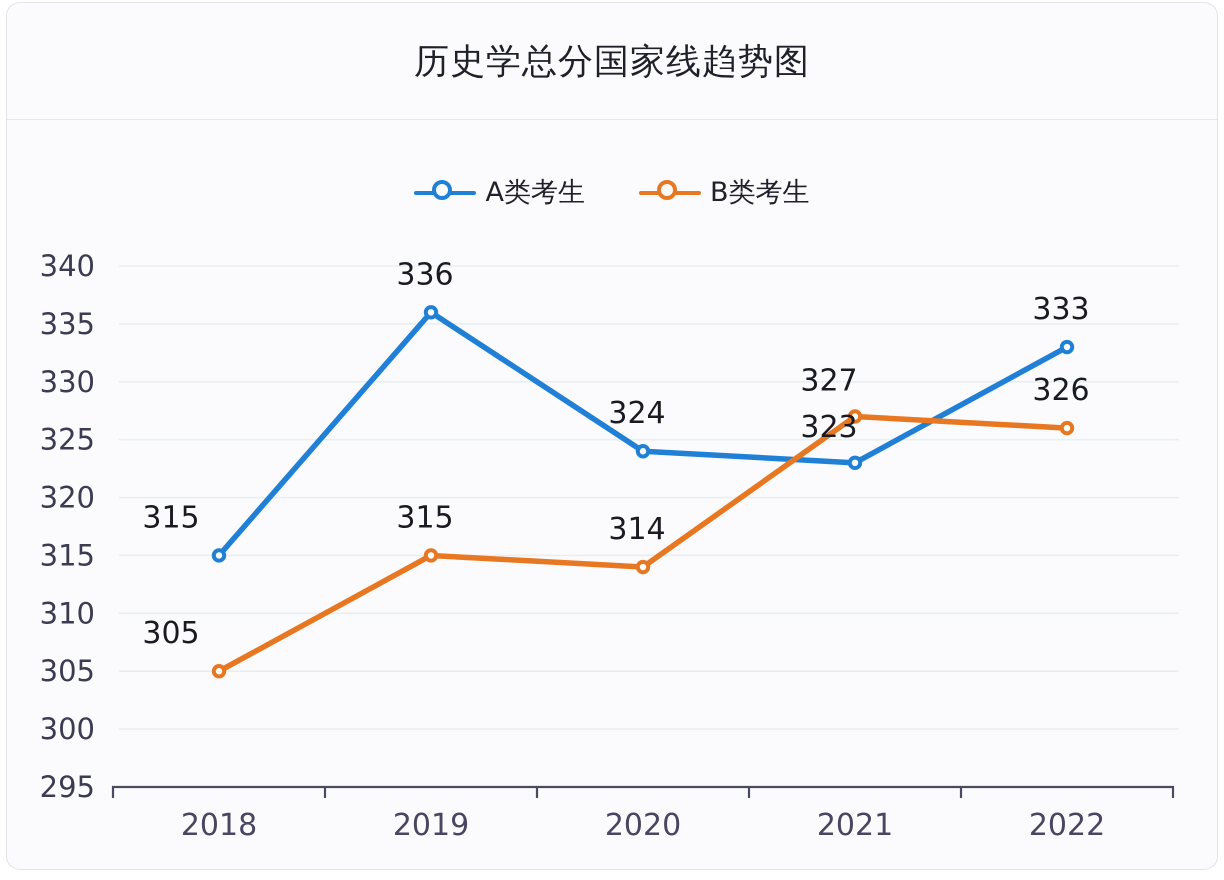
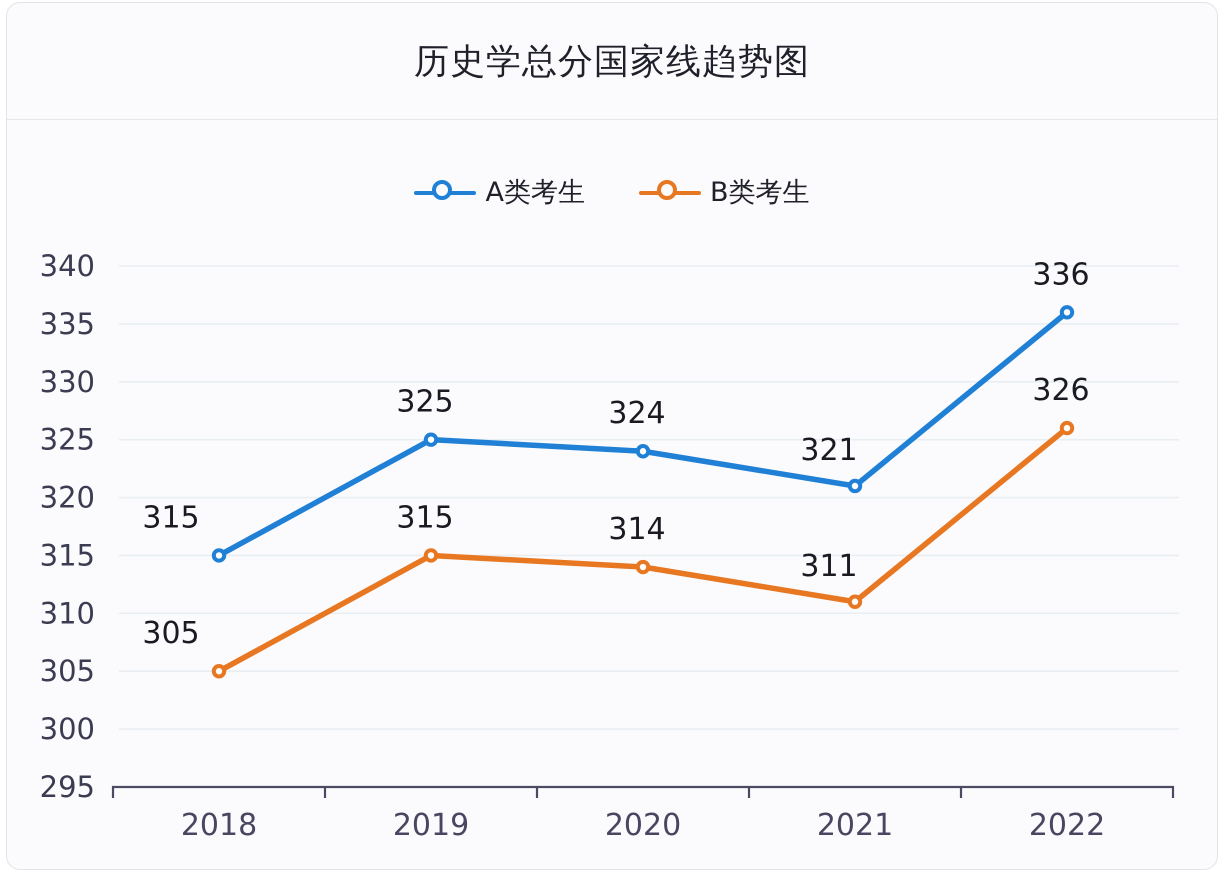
A类考生/2019: 336 -> 325
A类考生/2021: 323 -> 321
B类考生/2021: 327 -> 311
A类考生/2022: 333 -> 336
